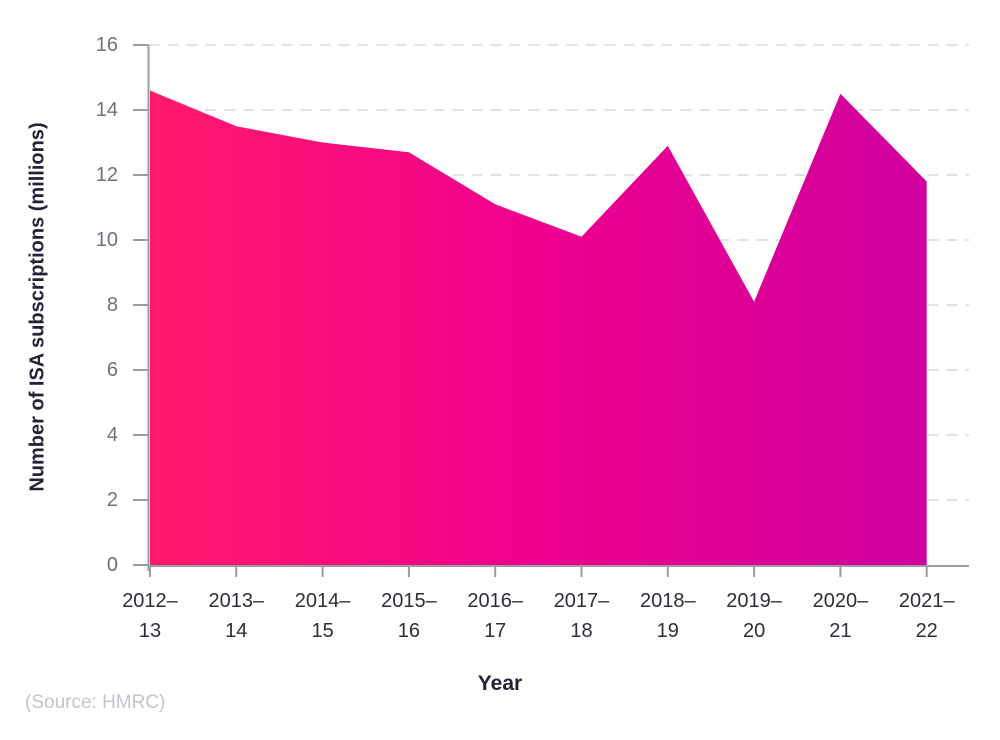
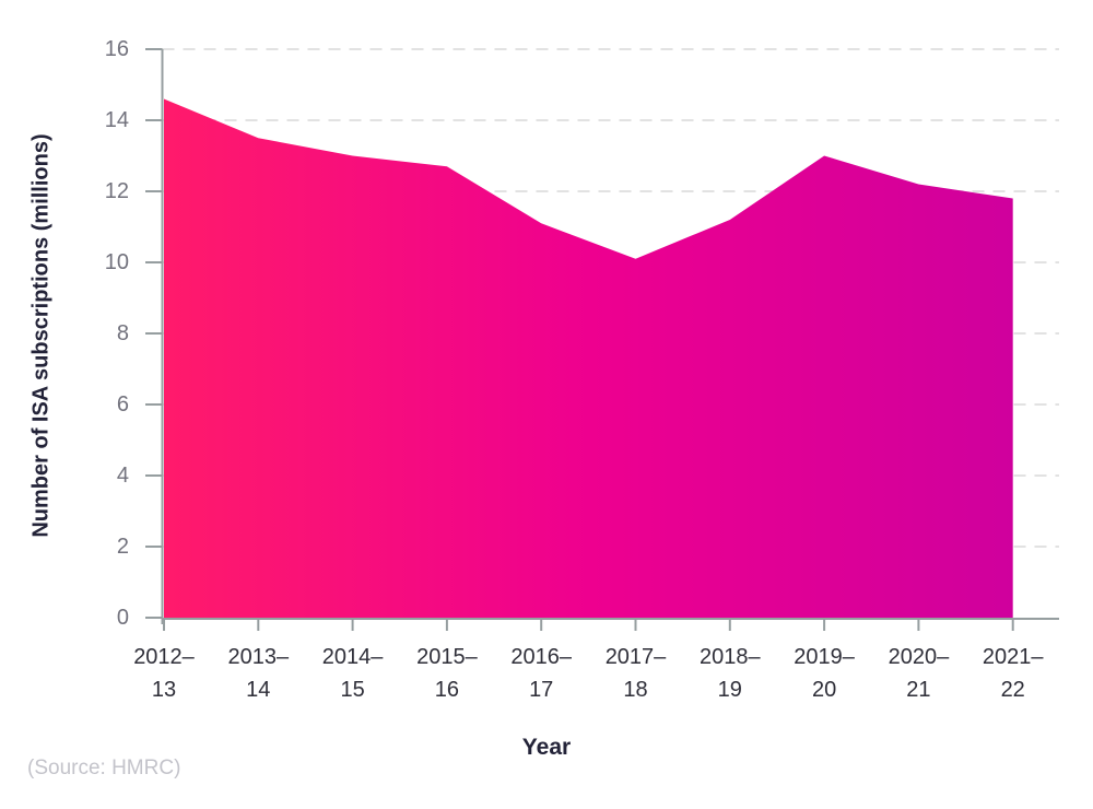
2018–19: 12.9 -> 11.2
2019–20: 8.1 -> 13.0
2020–21: 14.5 -> 12.2
